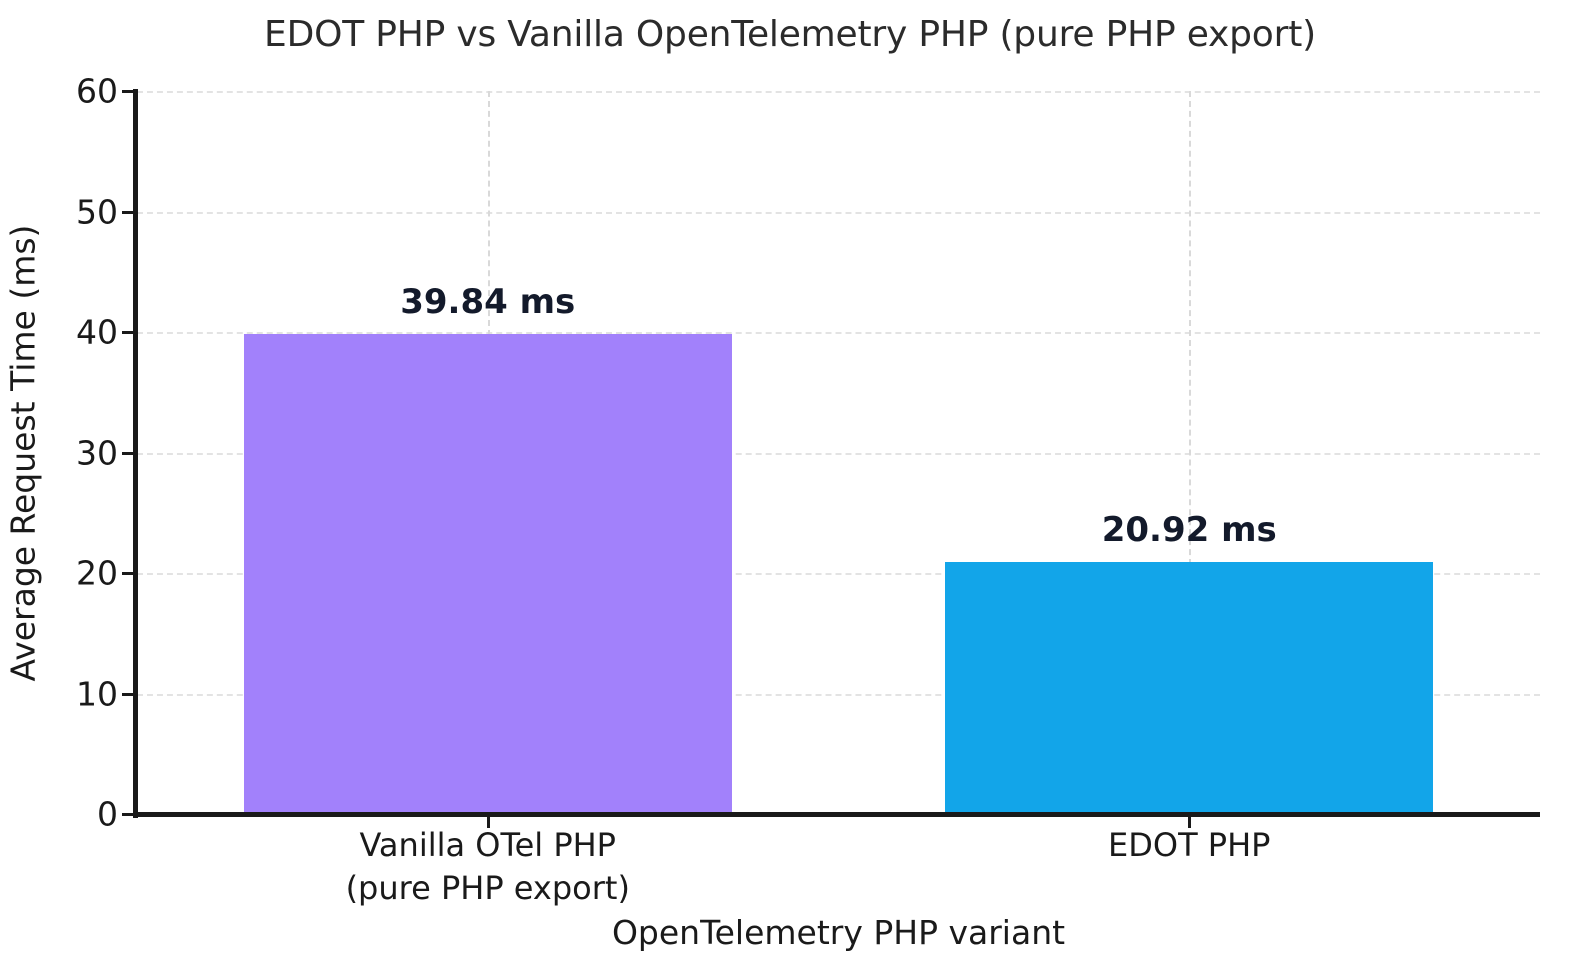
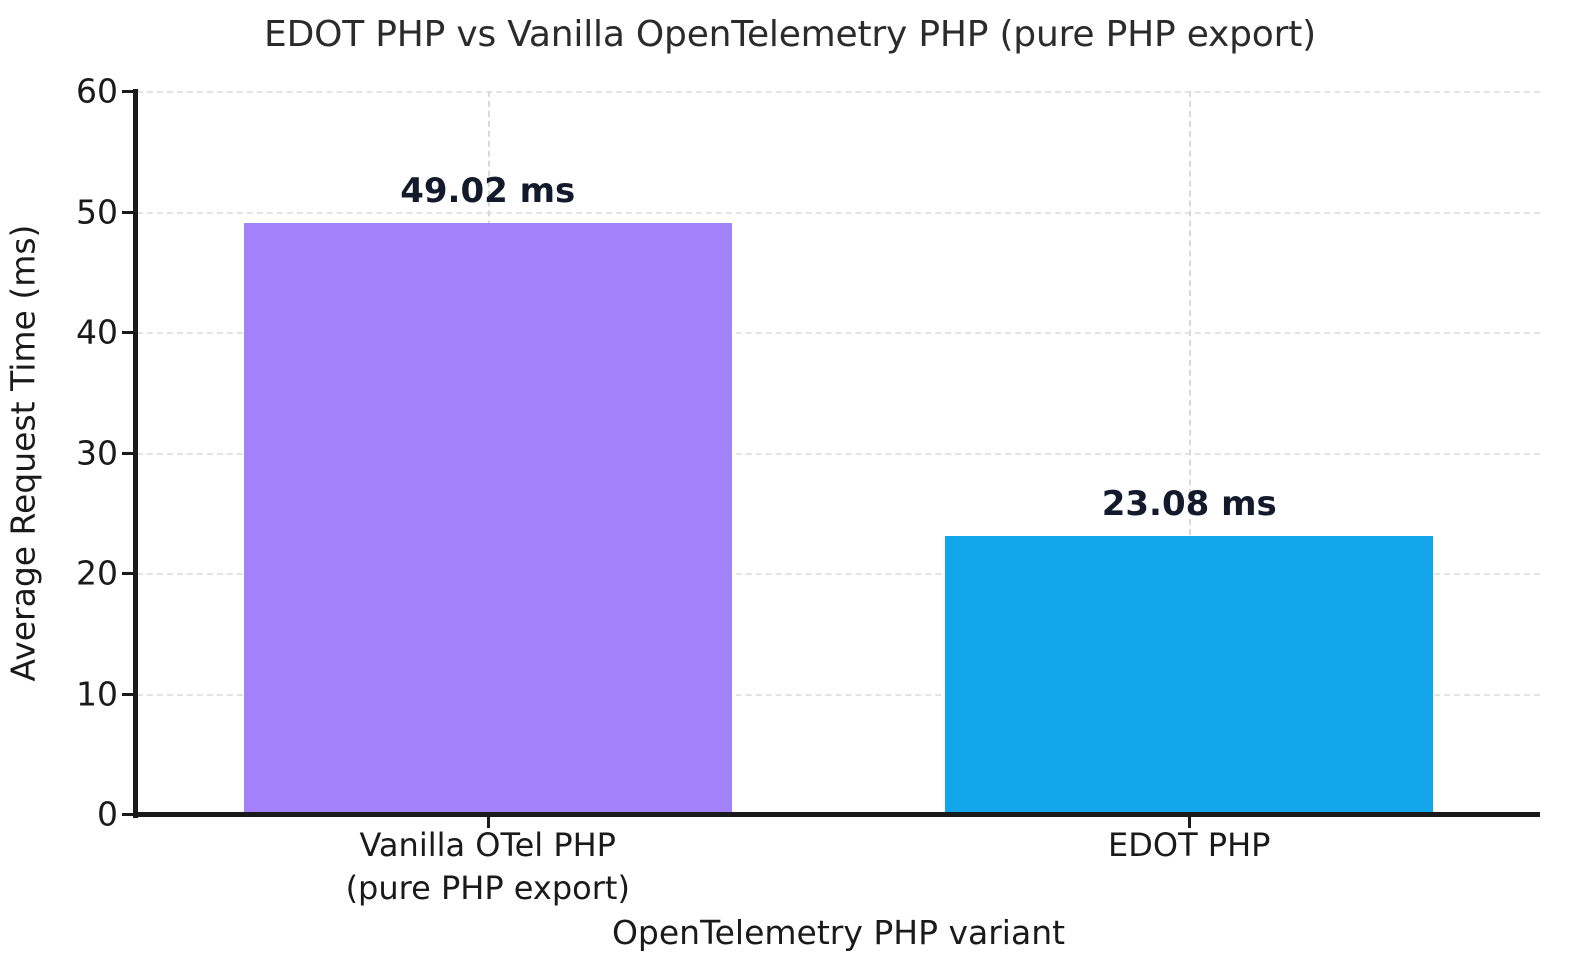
Vanilla OTel PHP (pure PHP export): 39.84 -> 49.02
EDOT PHP: 20.92 -> 23.08
